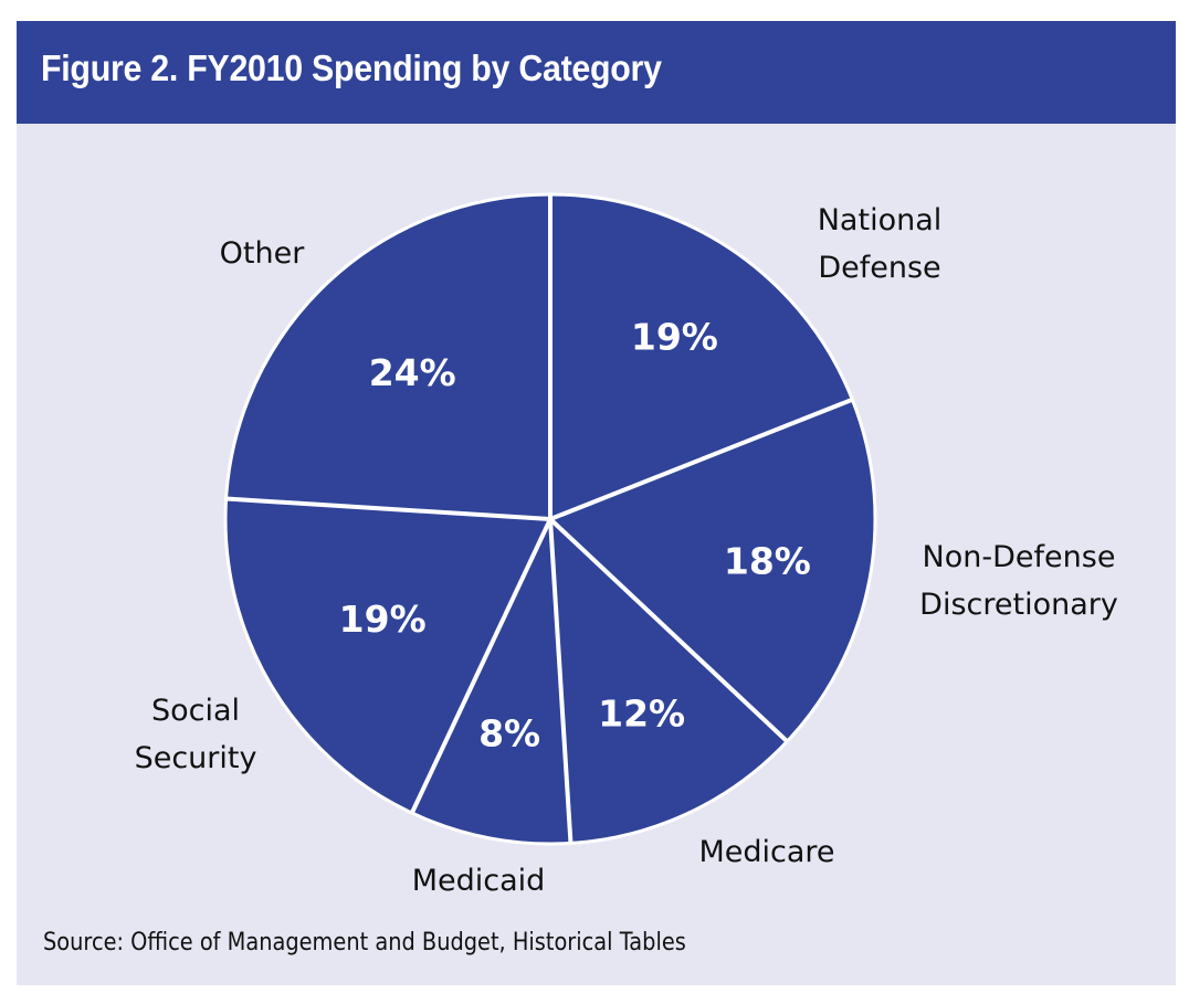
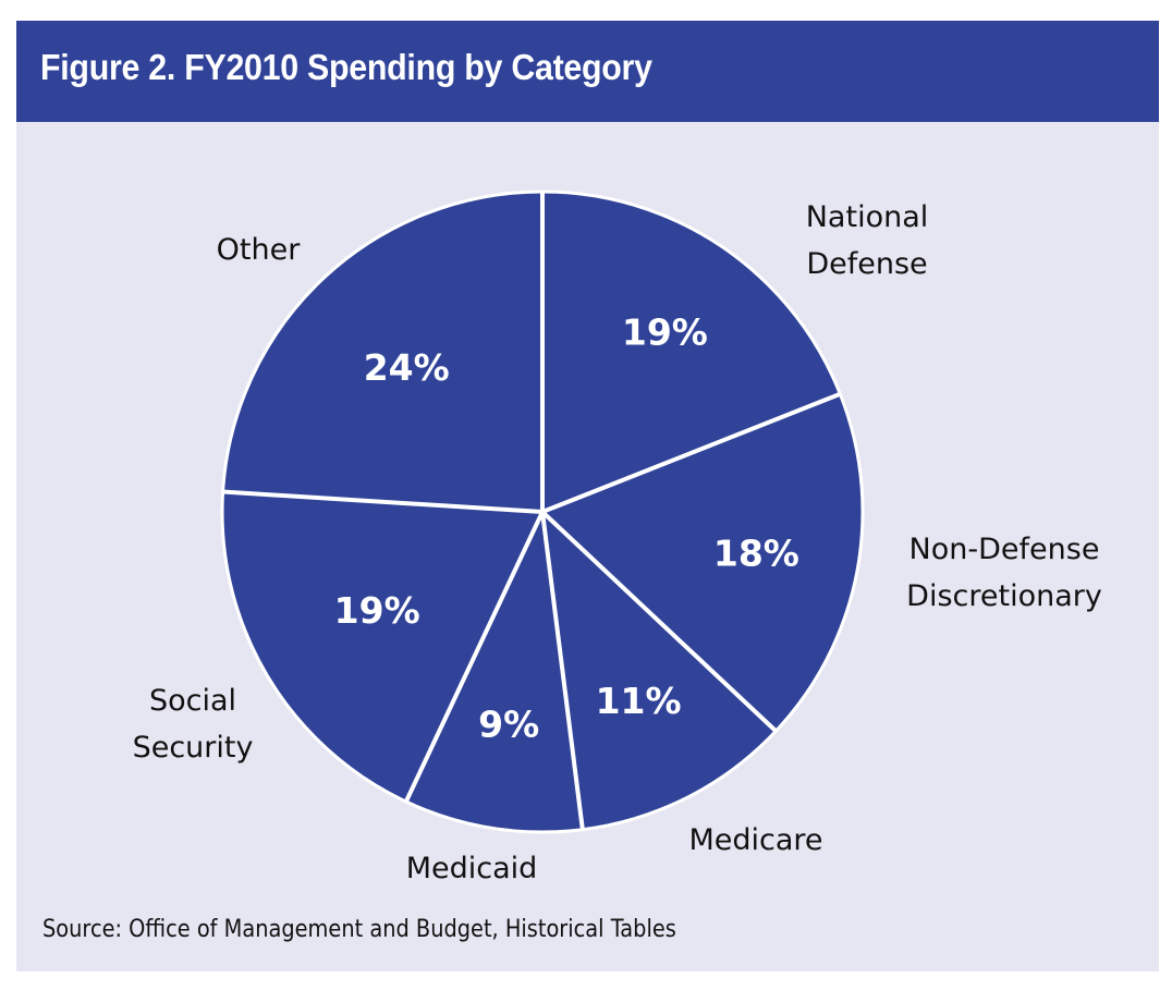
Medicare: 12% -> 11%
Medicaid: 8% -> 9%
